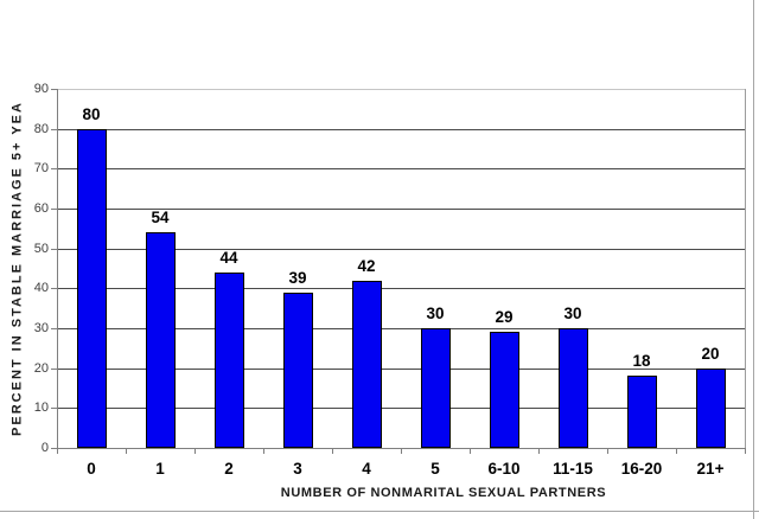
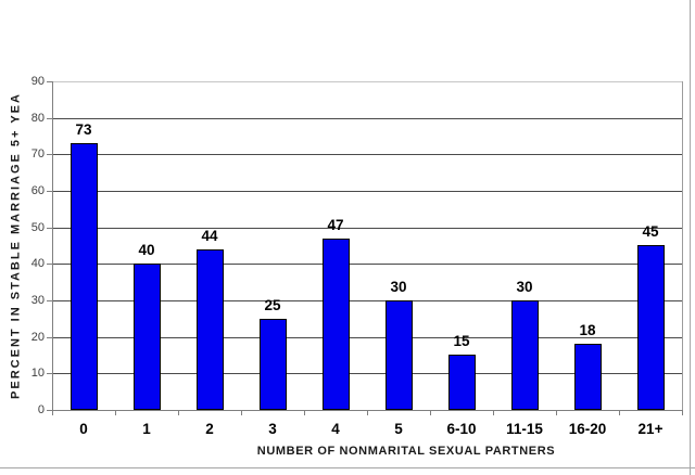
0: 80 -> 73
1: 54 -> 40
3: 39 -> 25
4: 42 -> 47
6-10: 29 -> 15
21+: 20 -> 45
